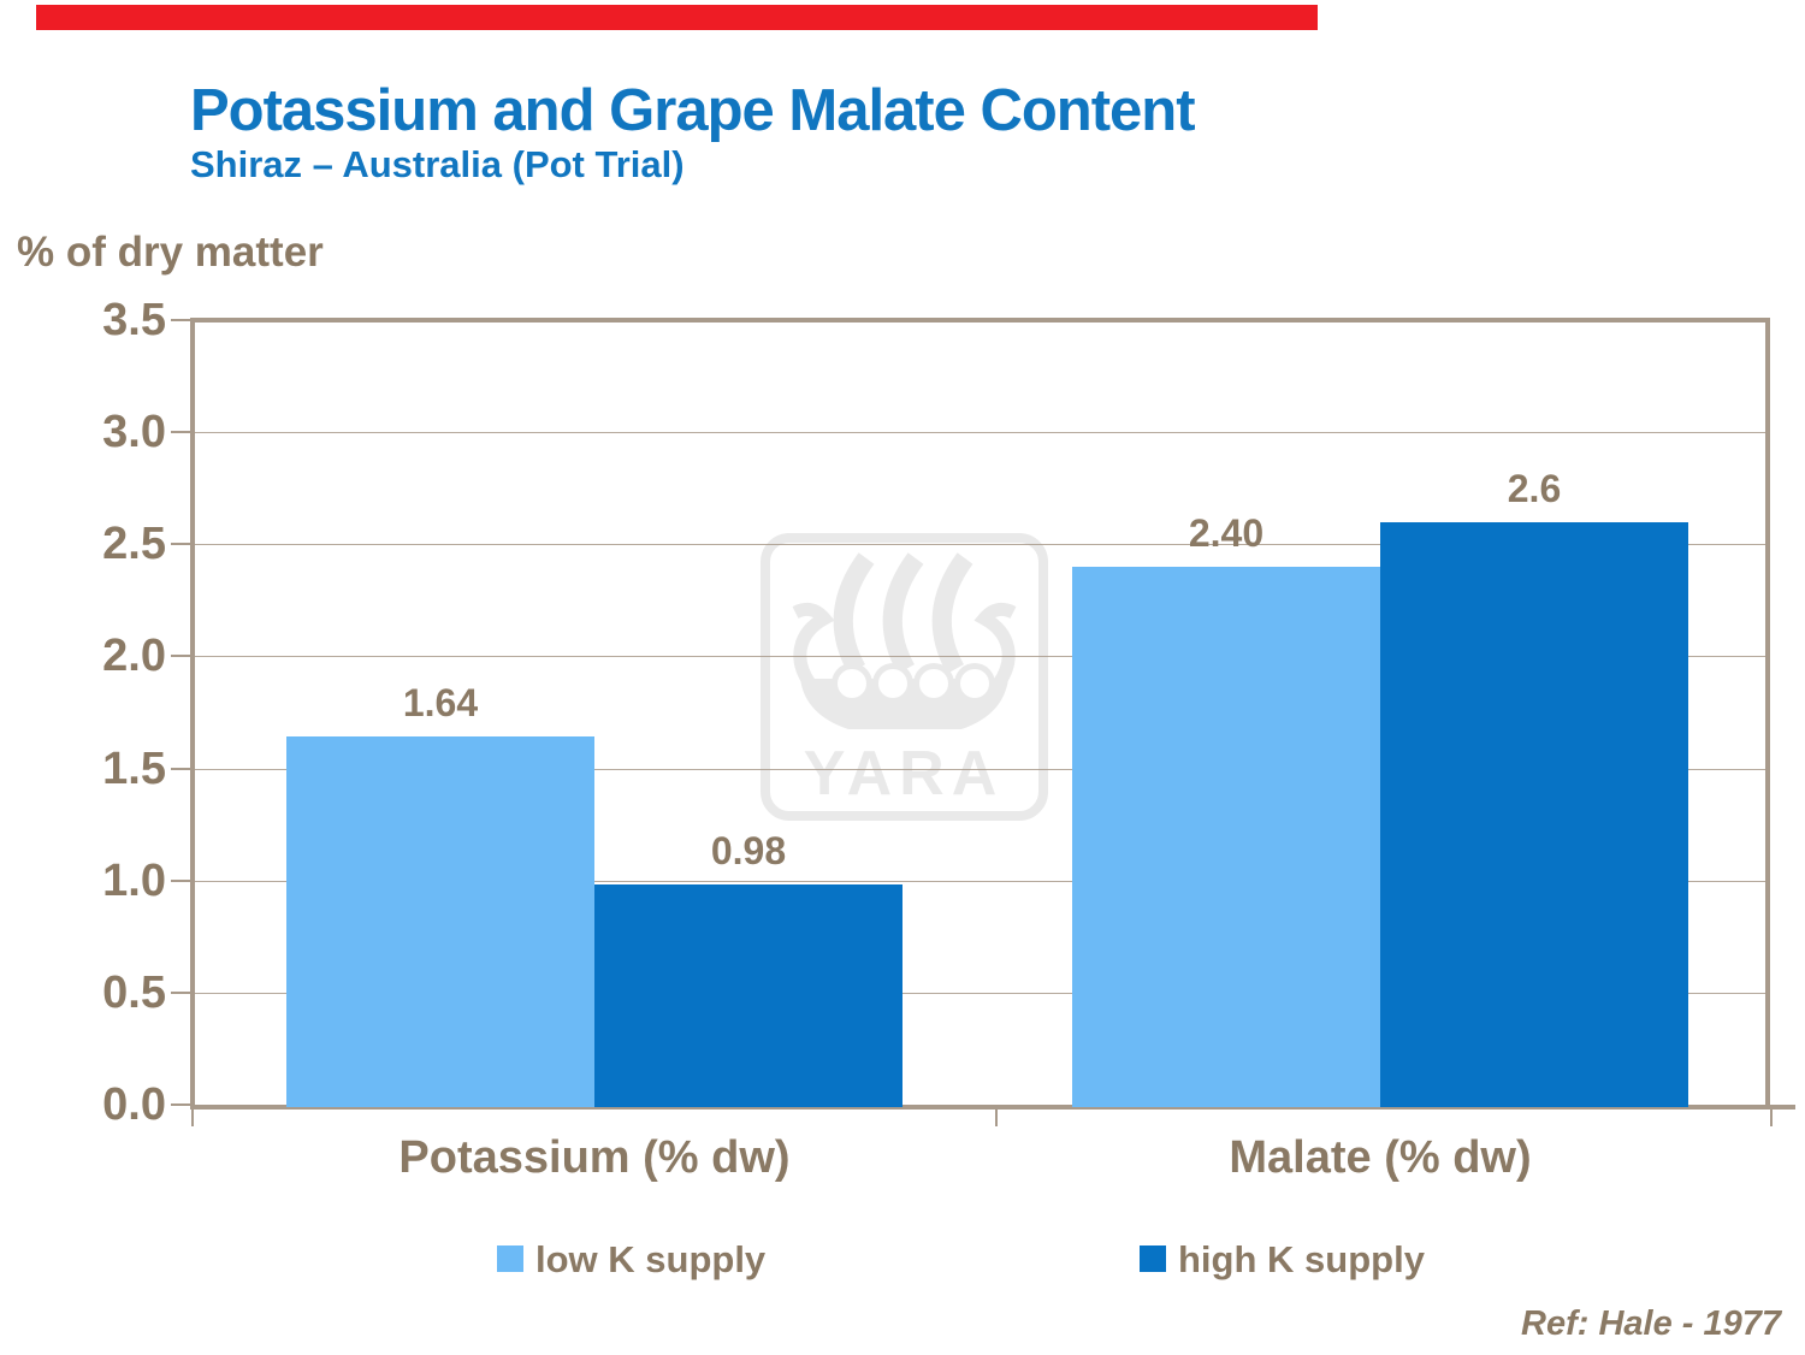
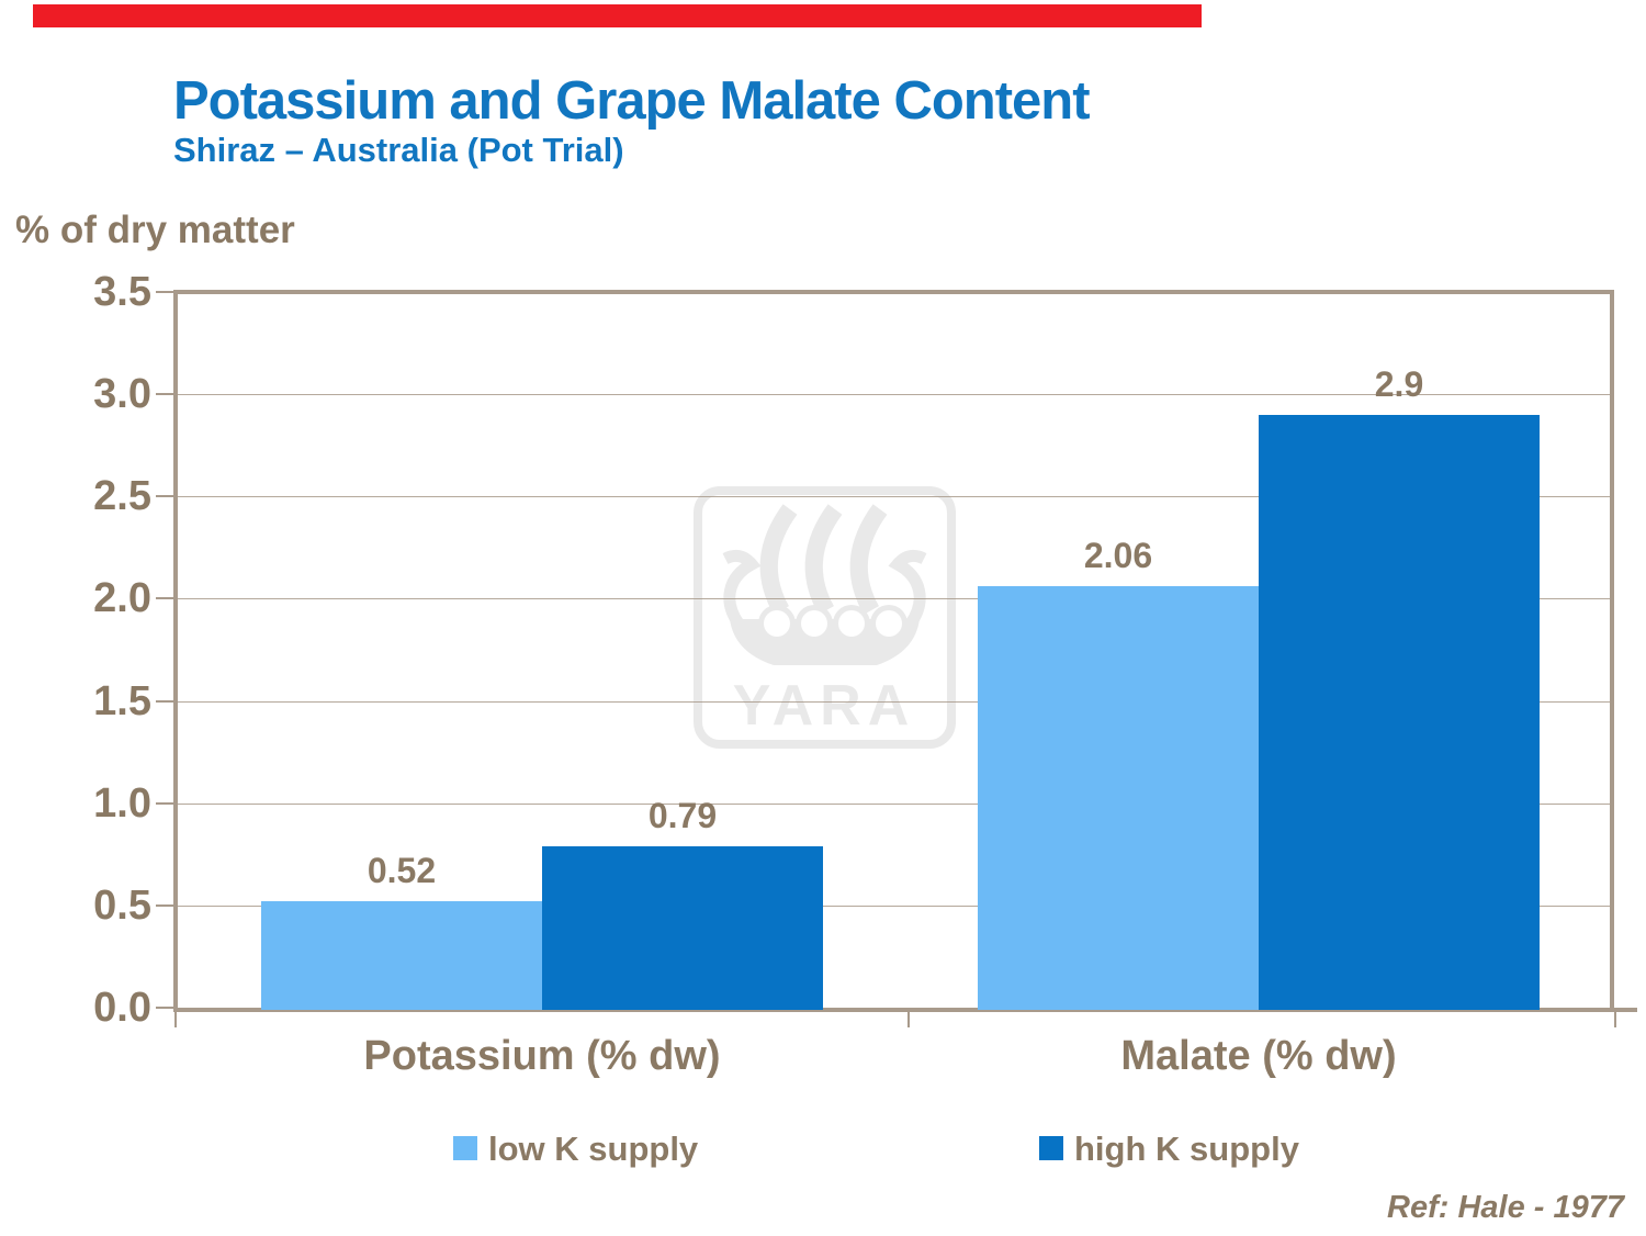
low K supply/Potassium (% dw): 1.64 -> 0.52
high K supply/Potassium (% dw): 0.98 -> 0.79
low K supply/Malate (% dw): 2.40 -> 2.06
high K supply/Malate (% dw): 2.6 -> 2.9
